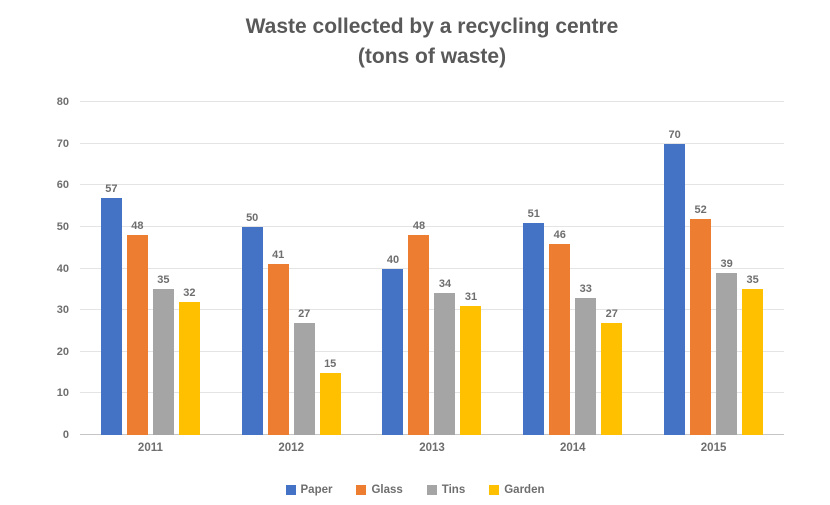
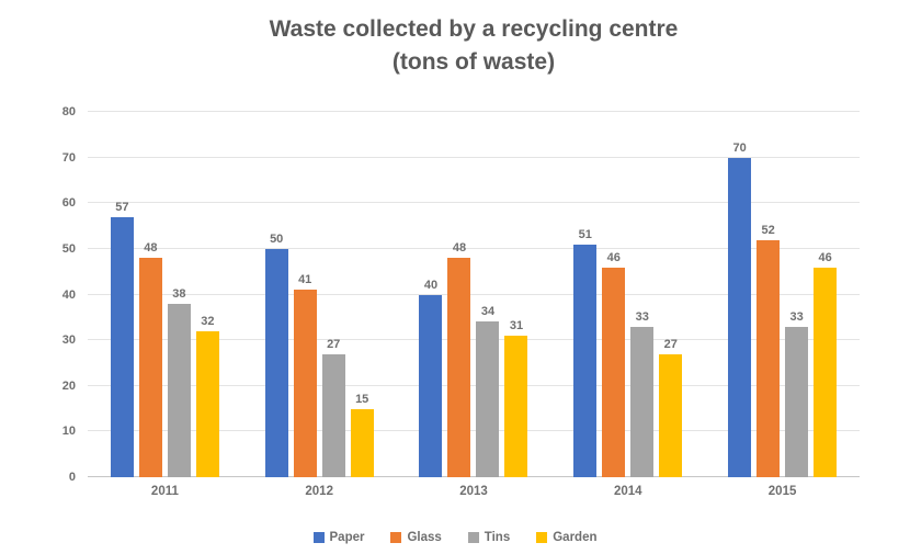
Tins/2011: 35 -> 38
Tins/2015: 39 -> 33
Garden/2015: 35 -> 46
